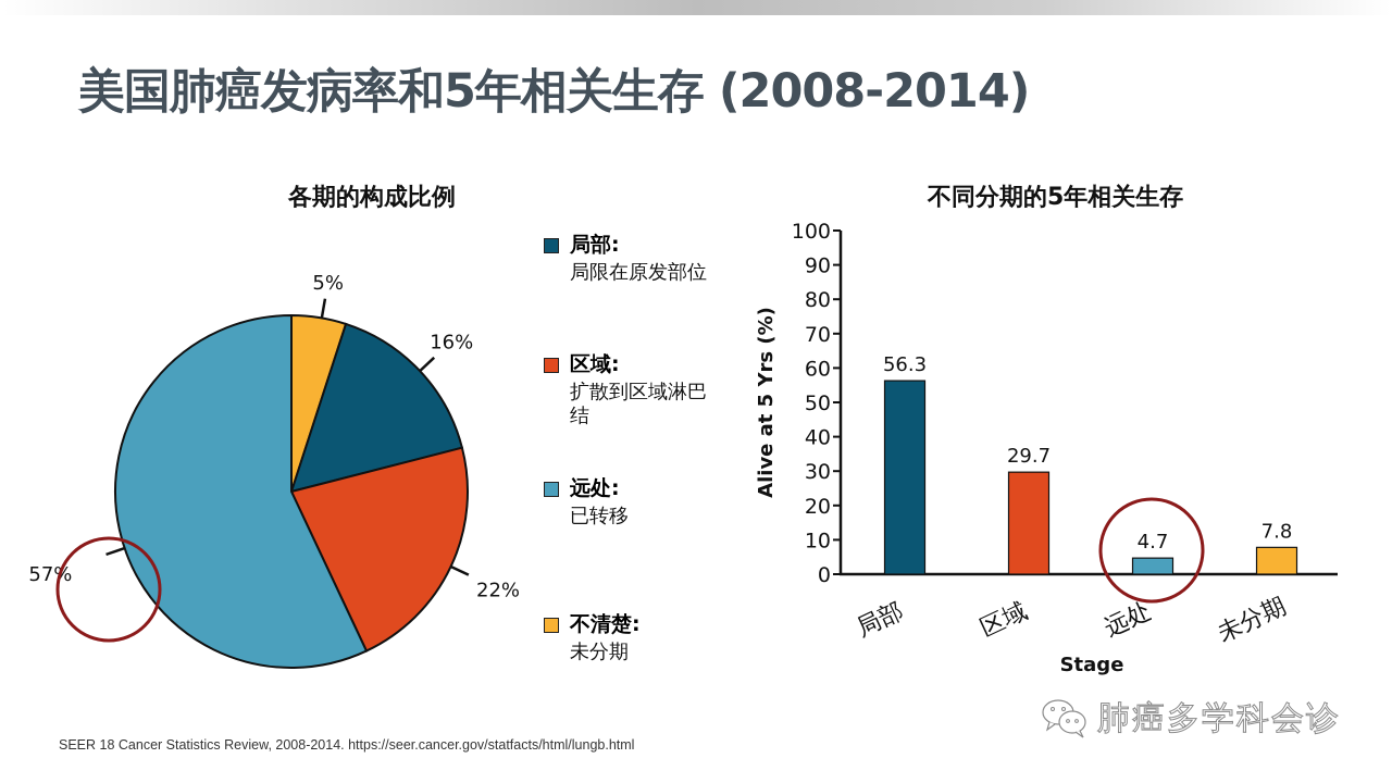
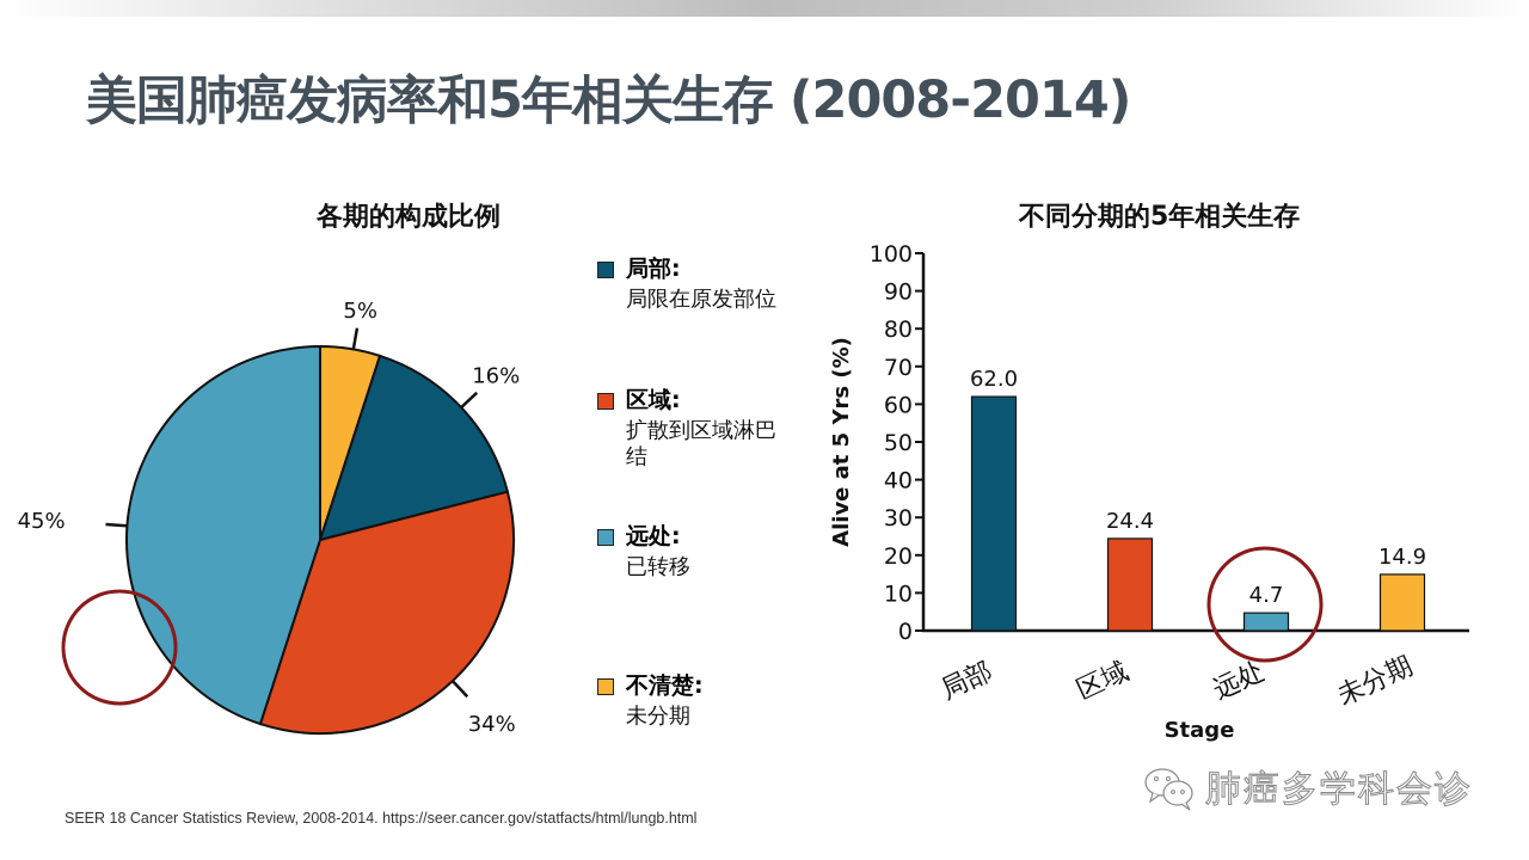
各期的构成比例/区域: 22% -> 34%
各期的构成比例/远处: 57% -> 45%
不同分期的5年相关生存/局部: 56.3 -> 62.0
不同分期的5年相关生存/区域: 29.7 -> 24.4
不同分期的5年相关生存/未分期: 7.8 -> 14.9
